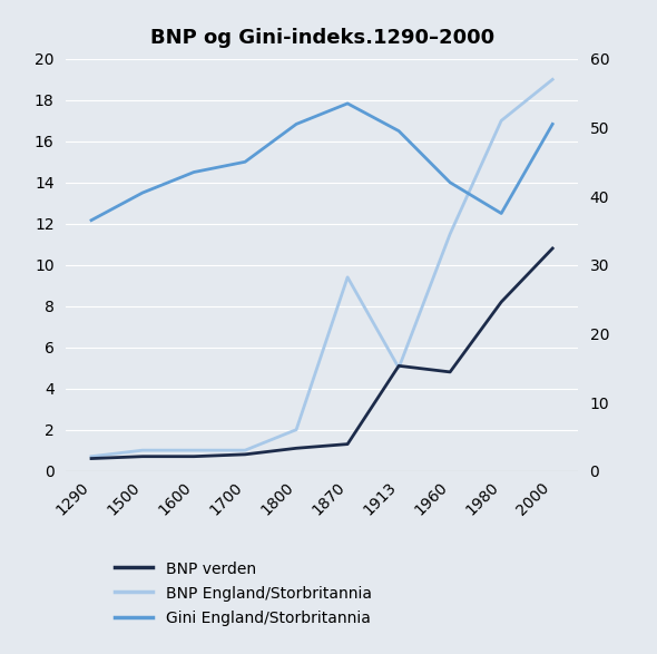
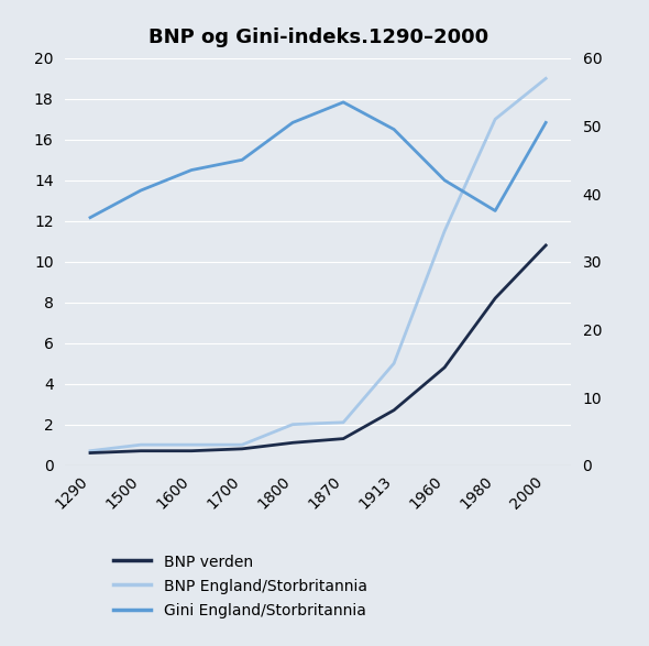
BNP England/Storbritannia/1870: 9.4 -> 2.1
BNP verden/1913: 5.1 -> 2.7
